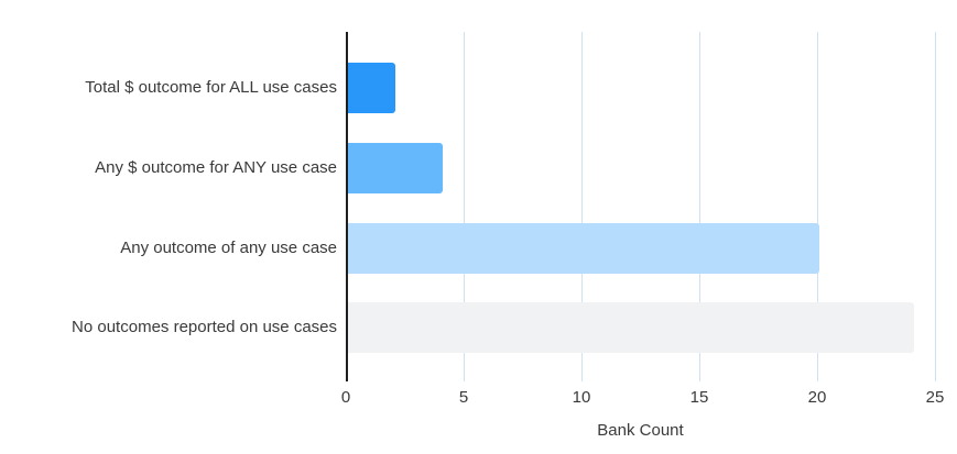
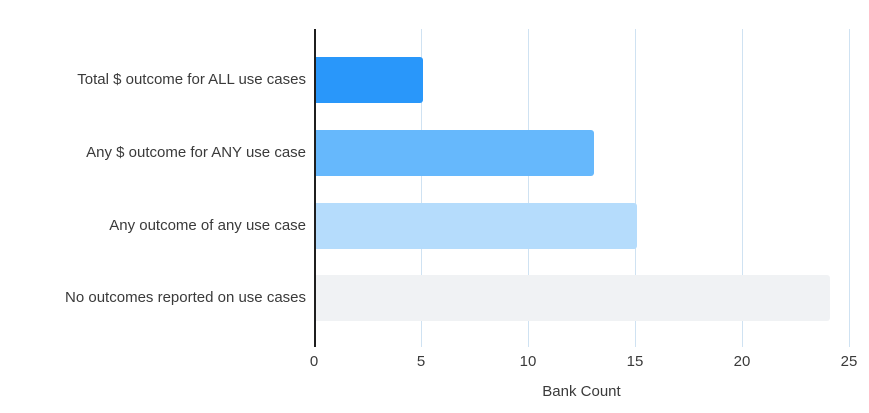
Total $ outcome for ALL use cases: 2 -> 5
Any $ outcome for ANY use case: 4 -> 13
Any outcome of any use case: 20 -> 15
